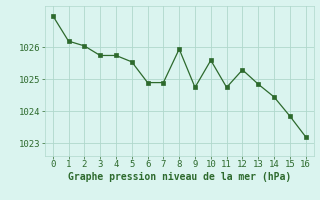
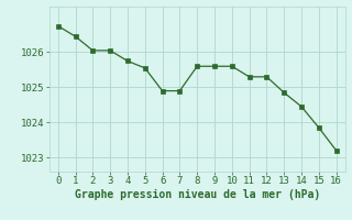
0: 1027.00 -> 1026.75
1: 1026.20 -> 1026.45
3: 1025.75 -> 1026.05
8: 1025.95 -> 1025.60
9: 1024.75 -> 1025.60
11: 1024.75 -> 1025.30
